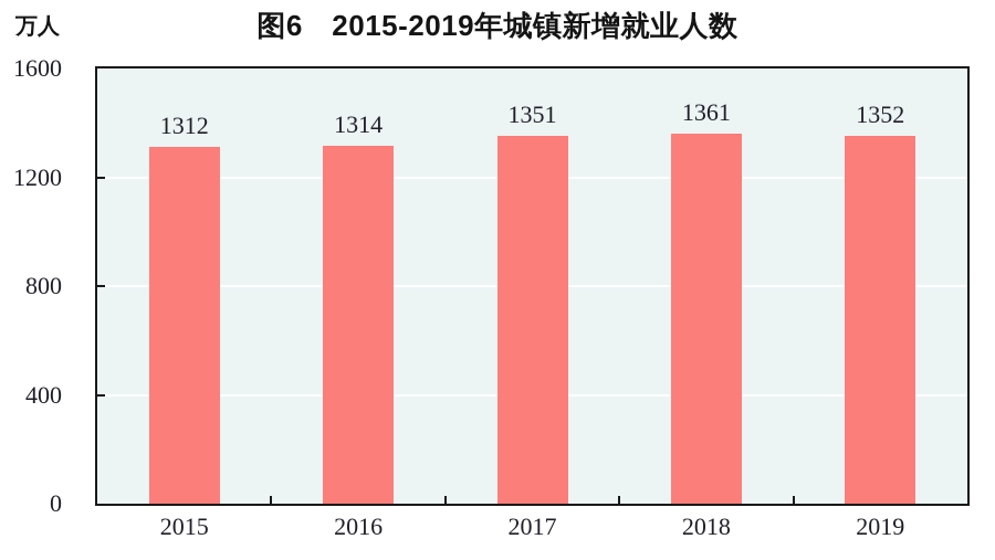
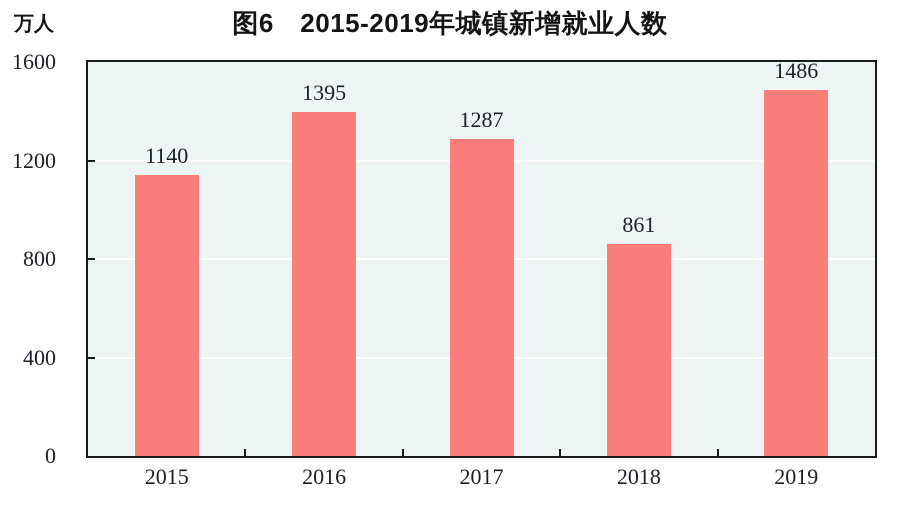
2015: 1312 -> 1140
2016: 1314 -> 1395
2017: 1351 -> 1287
2018: 1361 -> 861
2019: 1352 -> 1486
